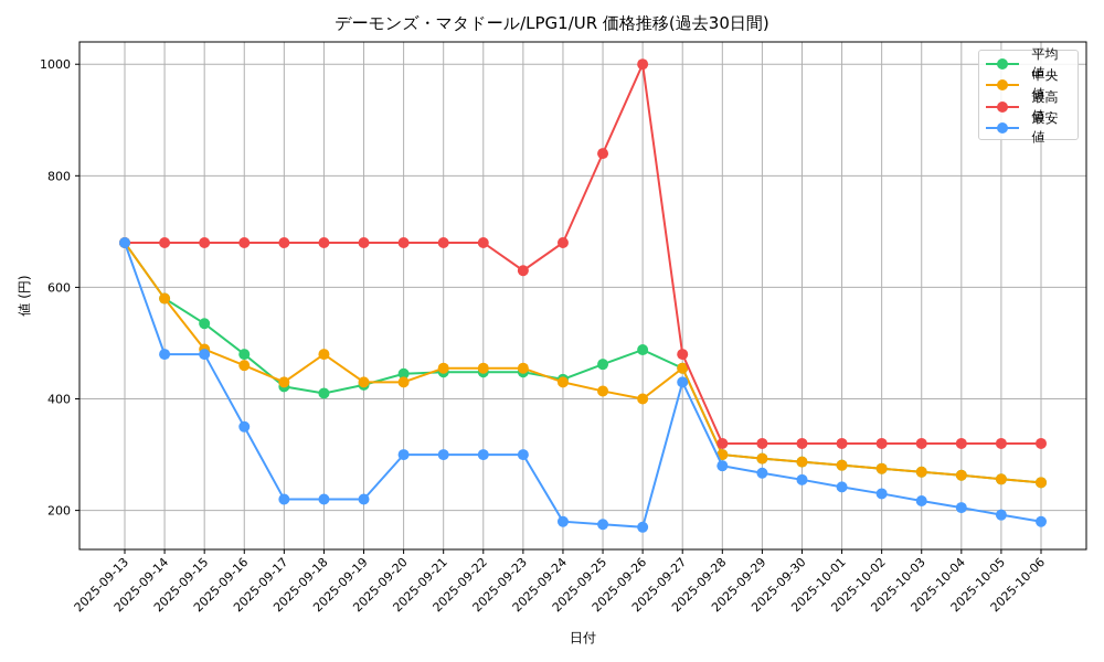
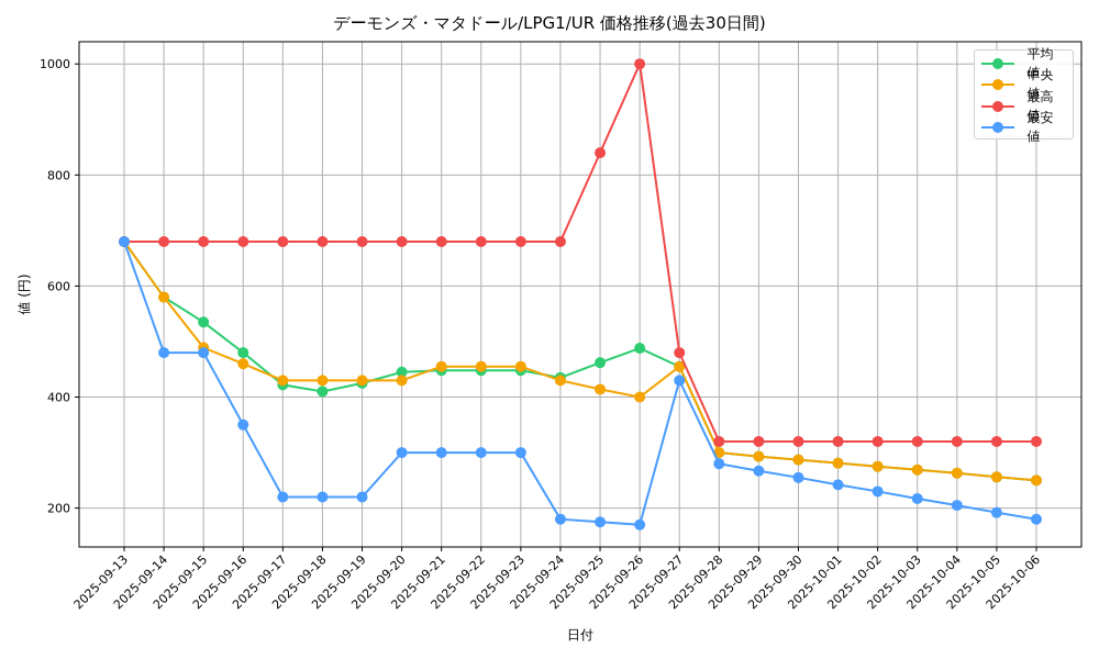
中央値/2025-09-18: 480 -> 430
最高値/2025-09-23: 630 -> 680
